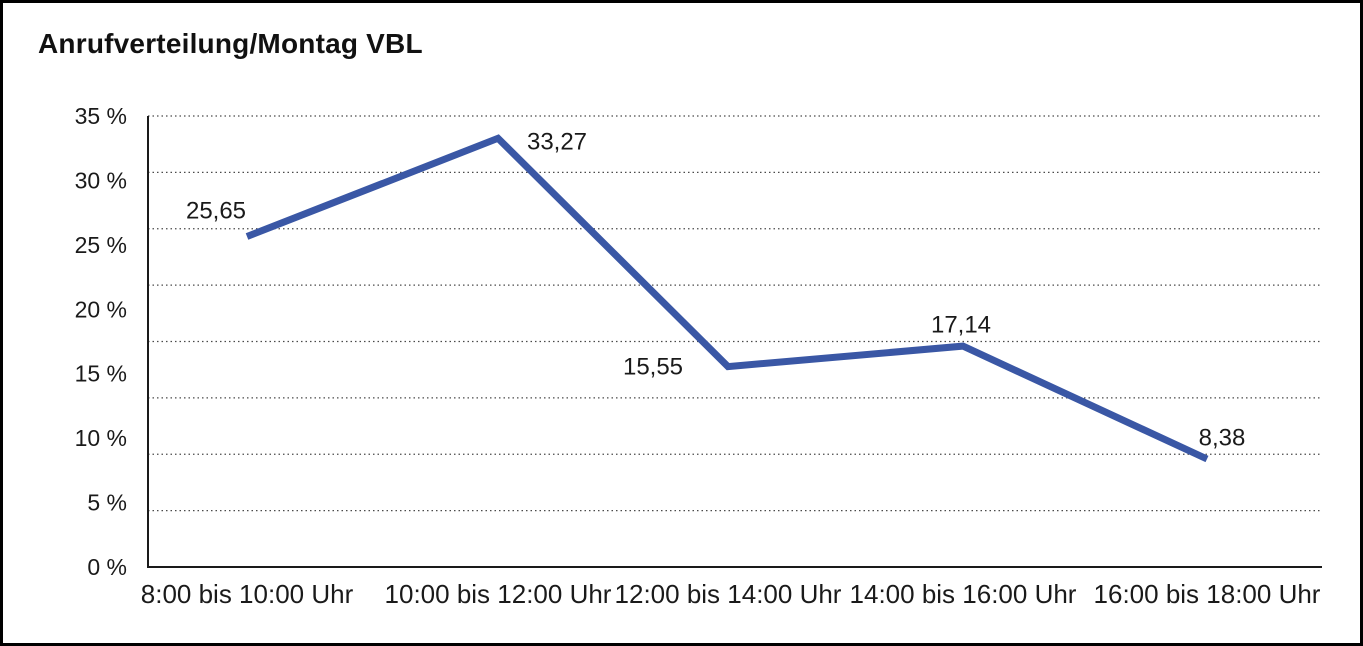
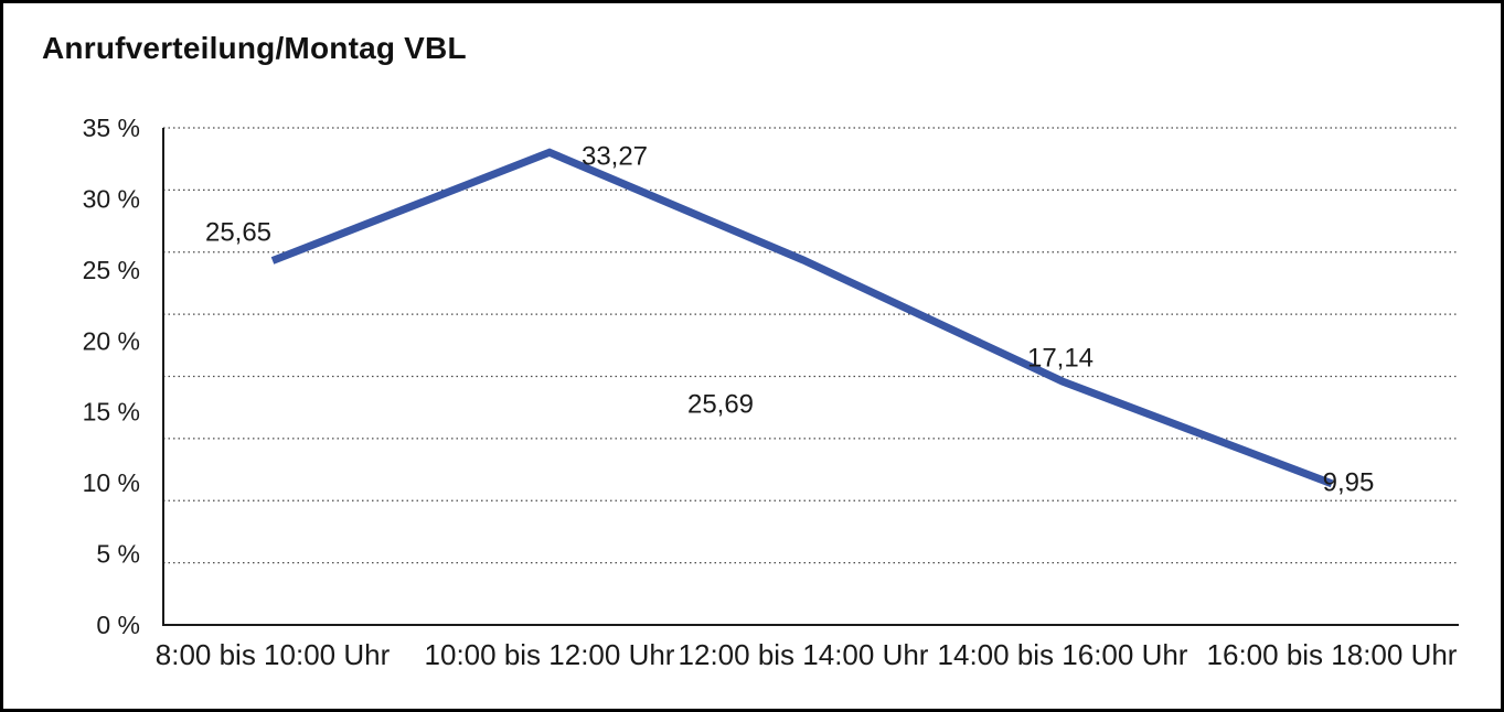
12:00 bis 14:00 Uhr: 15,55 -> 25,69
16:00 bis 18:00 Uhr: 8,38 -> 9,95
